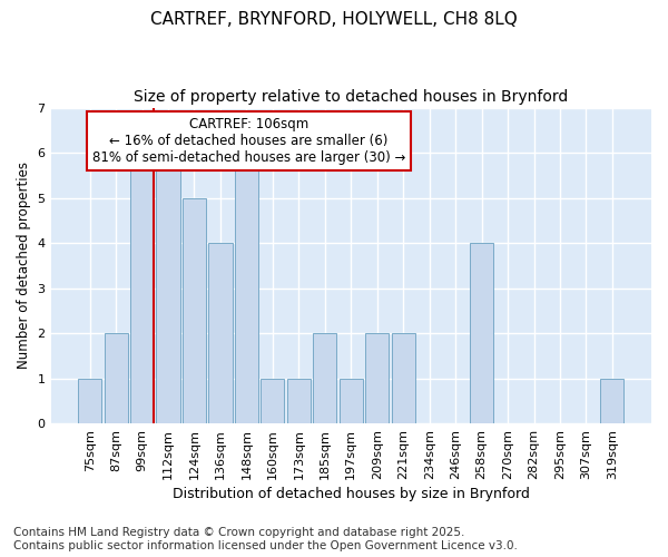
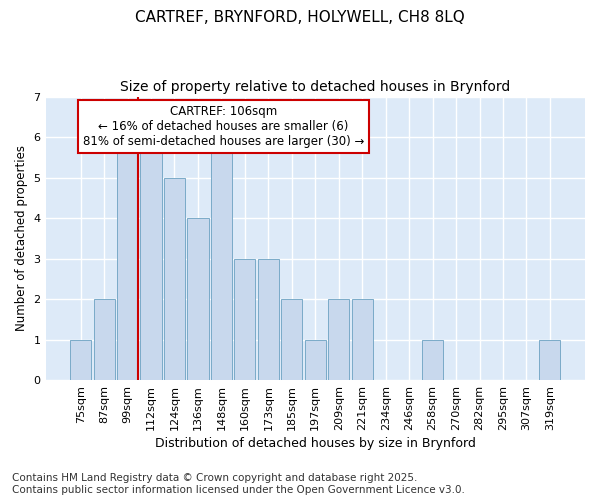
160sqm: 1 -> 3
173sqm: 1 -> 3
258sqm: 4 -> 1
